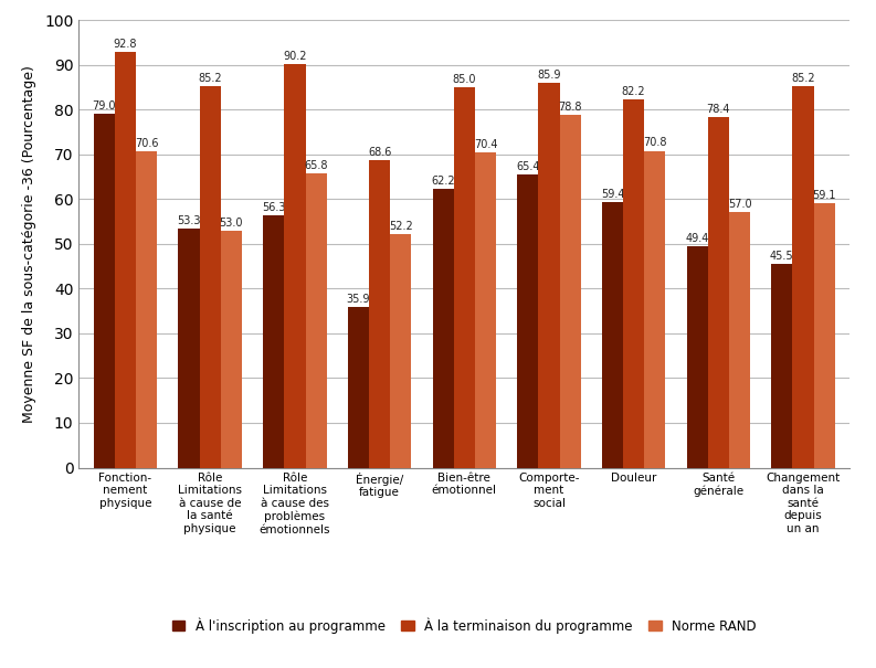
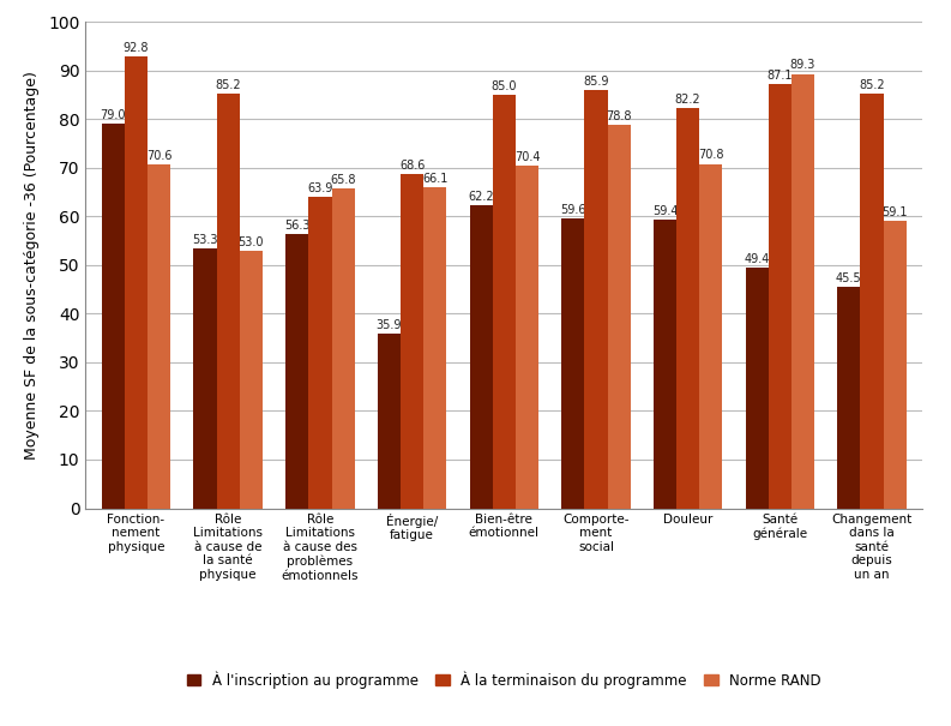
À la terminaison du programme/Rôle Limitations à cause des problèmes émotionnels: 90.2 -> 63.9
Norme RAND/Énergie/ fatigue: 52.2 -> 66.1
À l'inscription au programme/Comporte- ment social: 65.4 -> 59.6
À la terminaison du programme/Santé générale: 78.4 -> 87.1
Norme RAND/Santé générale: 57.0 -> 89.3
